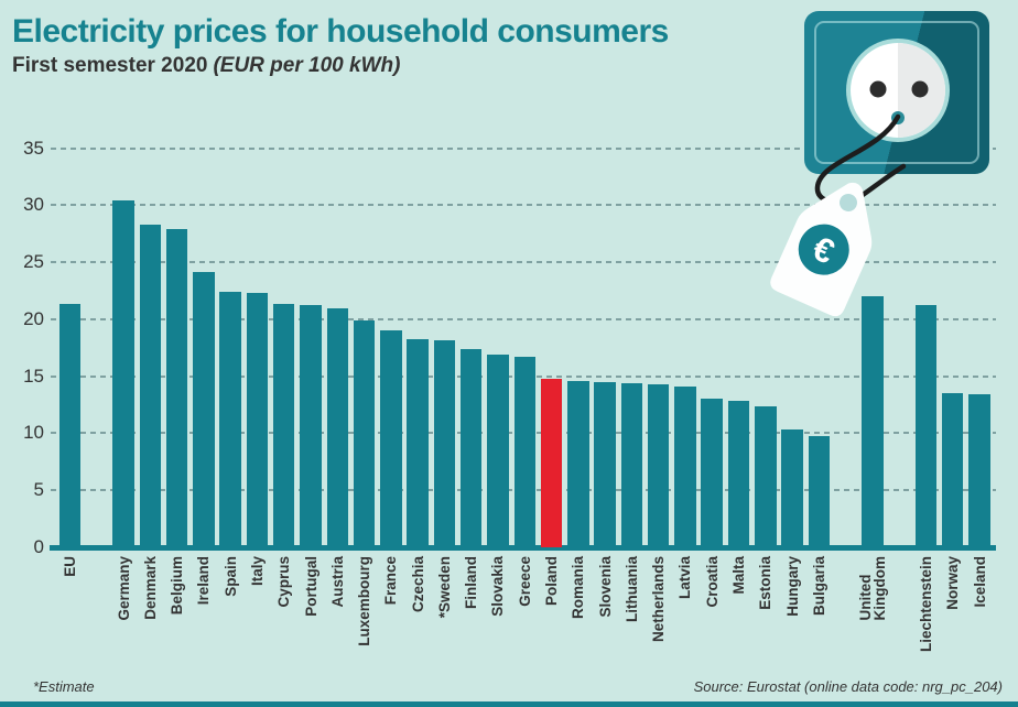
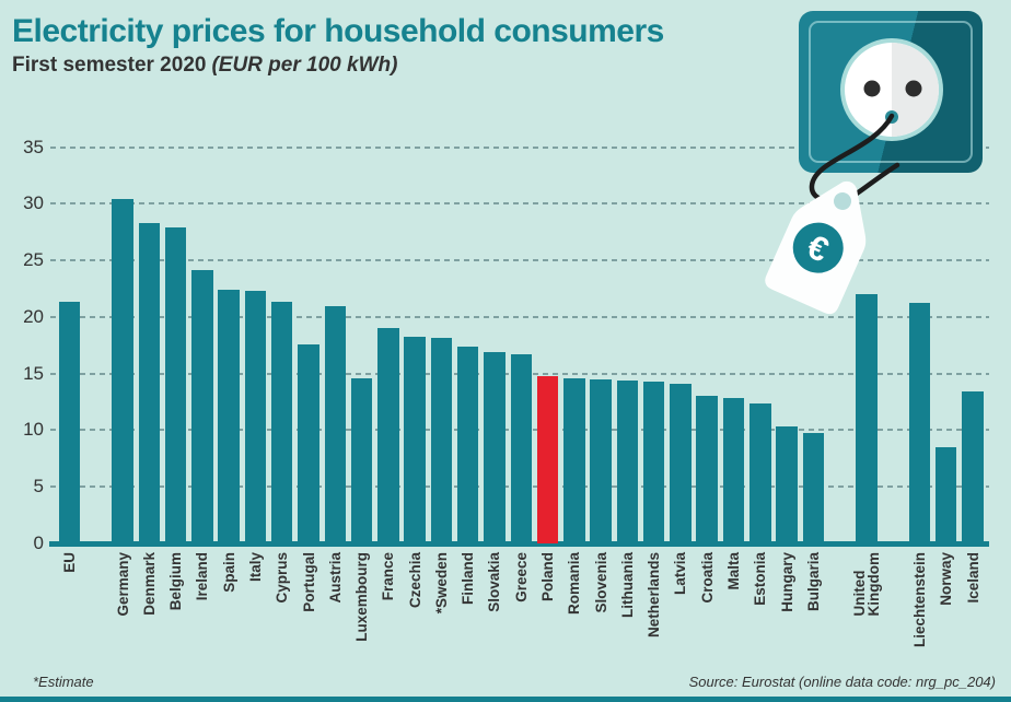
Portugal: 21.2 -> 17.6
Luxembourg: 19.9 -> 14.6
Norway: 13.5 -> 8.5
